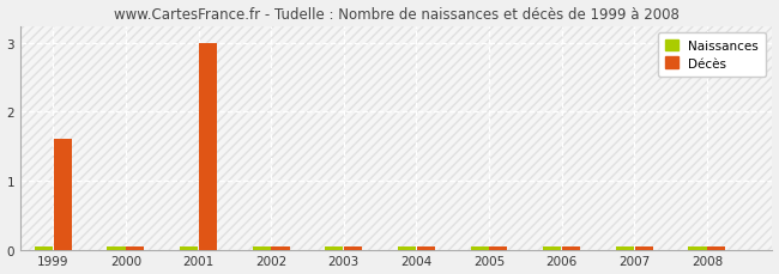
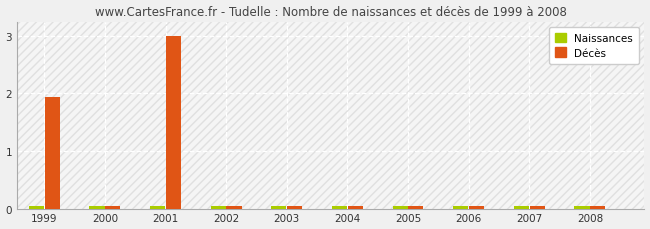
Décès/1999: 1.60 -> 1.94
